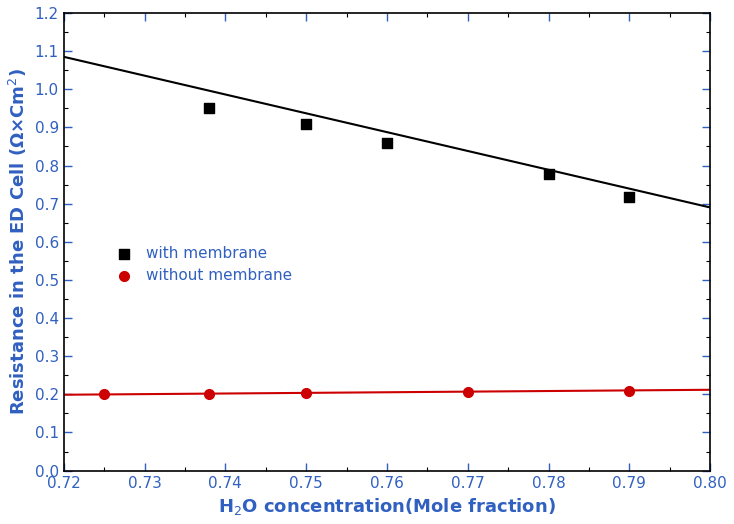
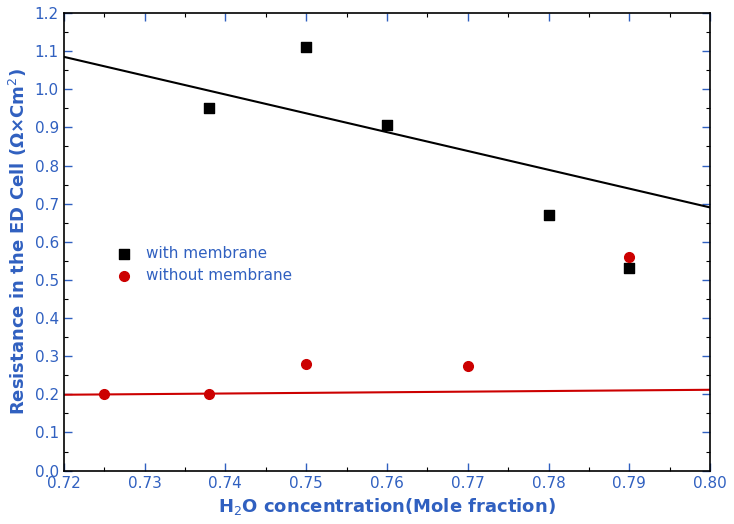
with membrane/0.75: 0.910 -> 1.110
without membrane/0.75: 0.203 -> 0.280
with membrane/0.76: 0.860 -> 0.905
without membrane/0.77: 0.205 -> 0.275
with membrane/0.78: 0.779 -> 0.670
with membrane/0.79: 0.718 -> 0.530
without membrane/0.79: 0.210 -> 0.560
